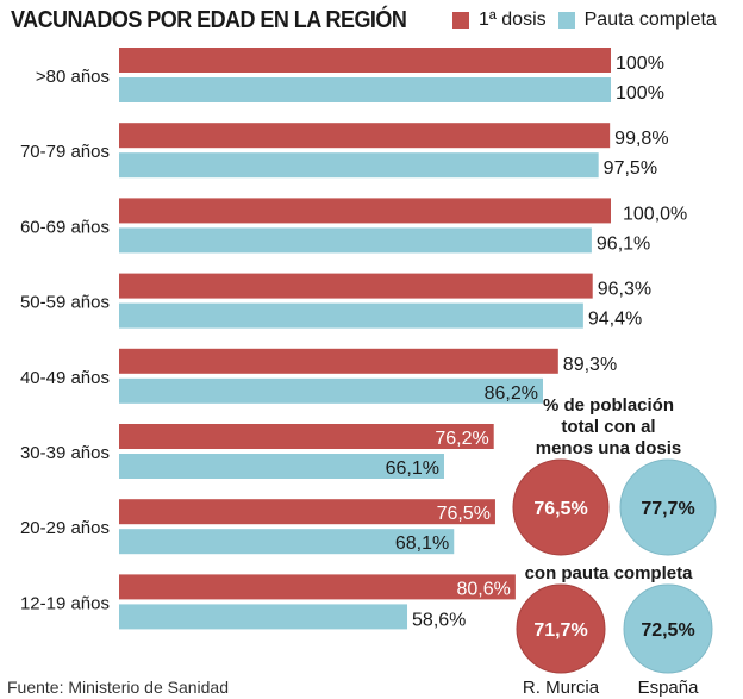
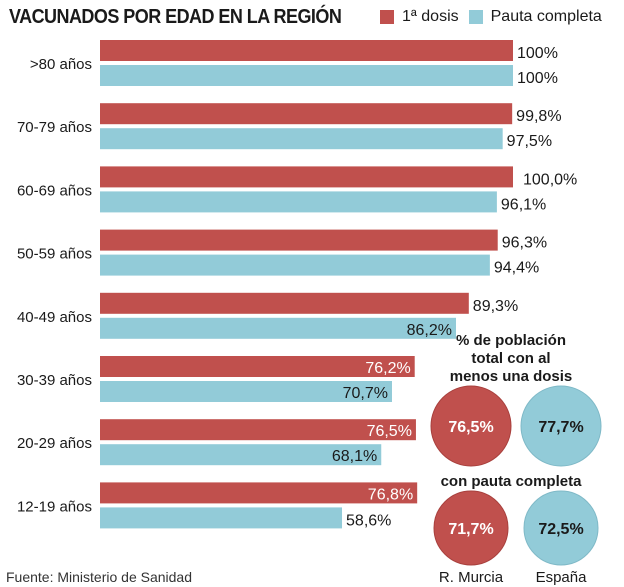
Pauta completa/30-39 años: 66,1% -> 70,7%
1ª dosis/12-19 años: 80,6% -> 76,8%
